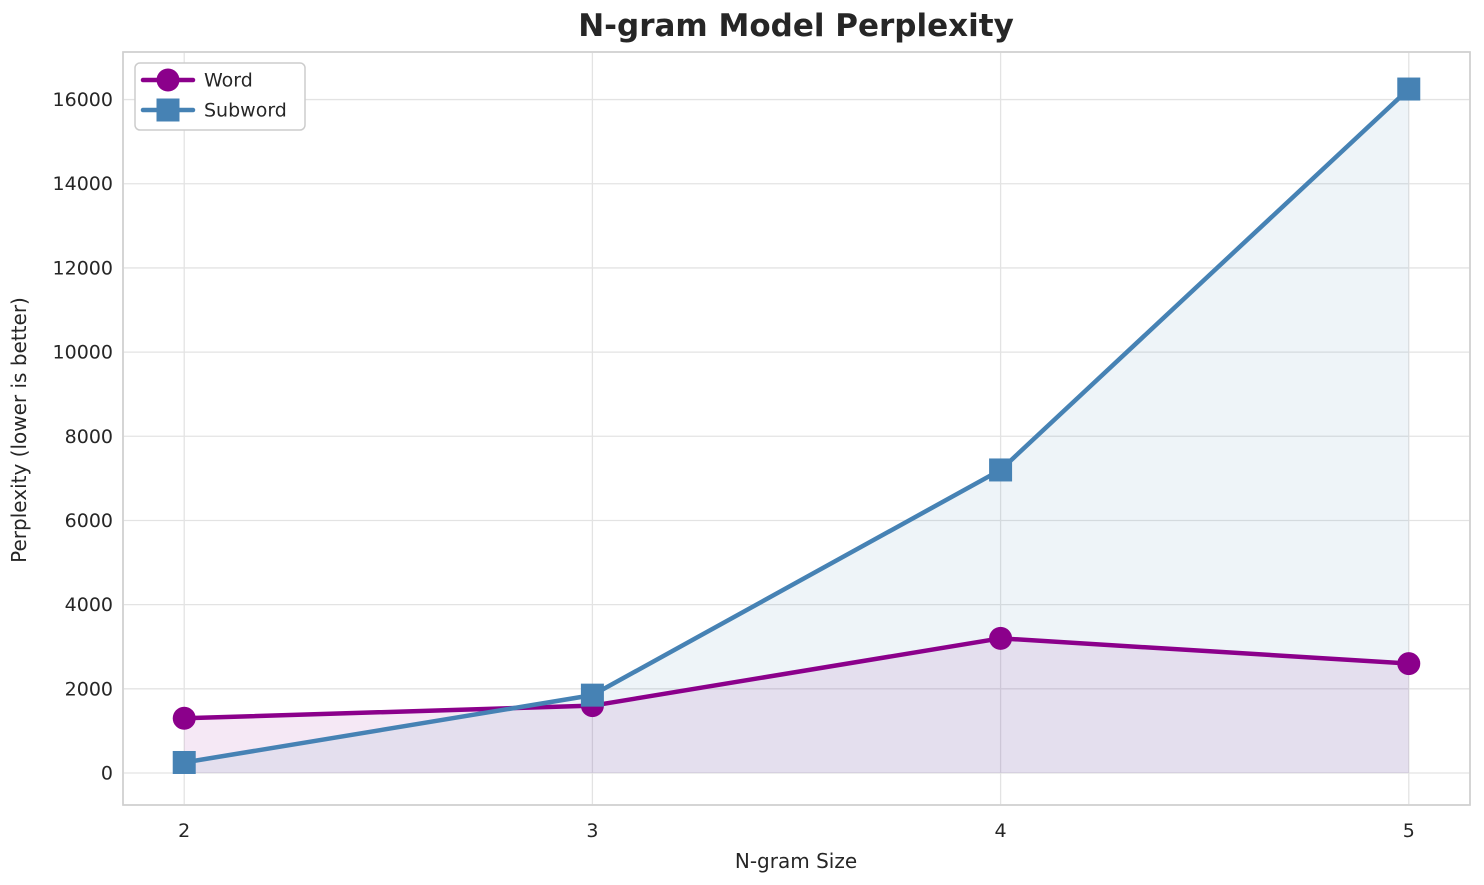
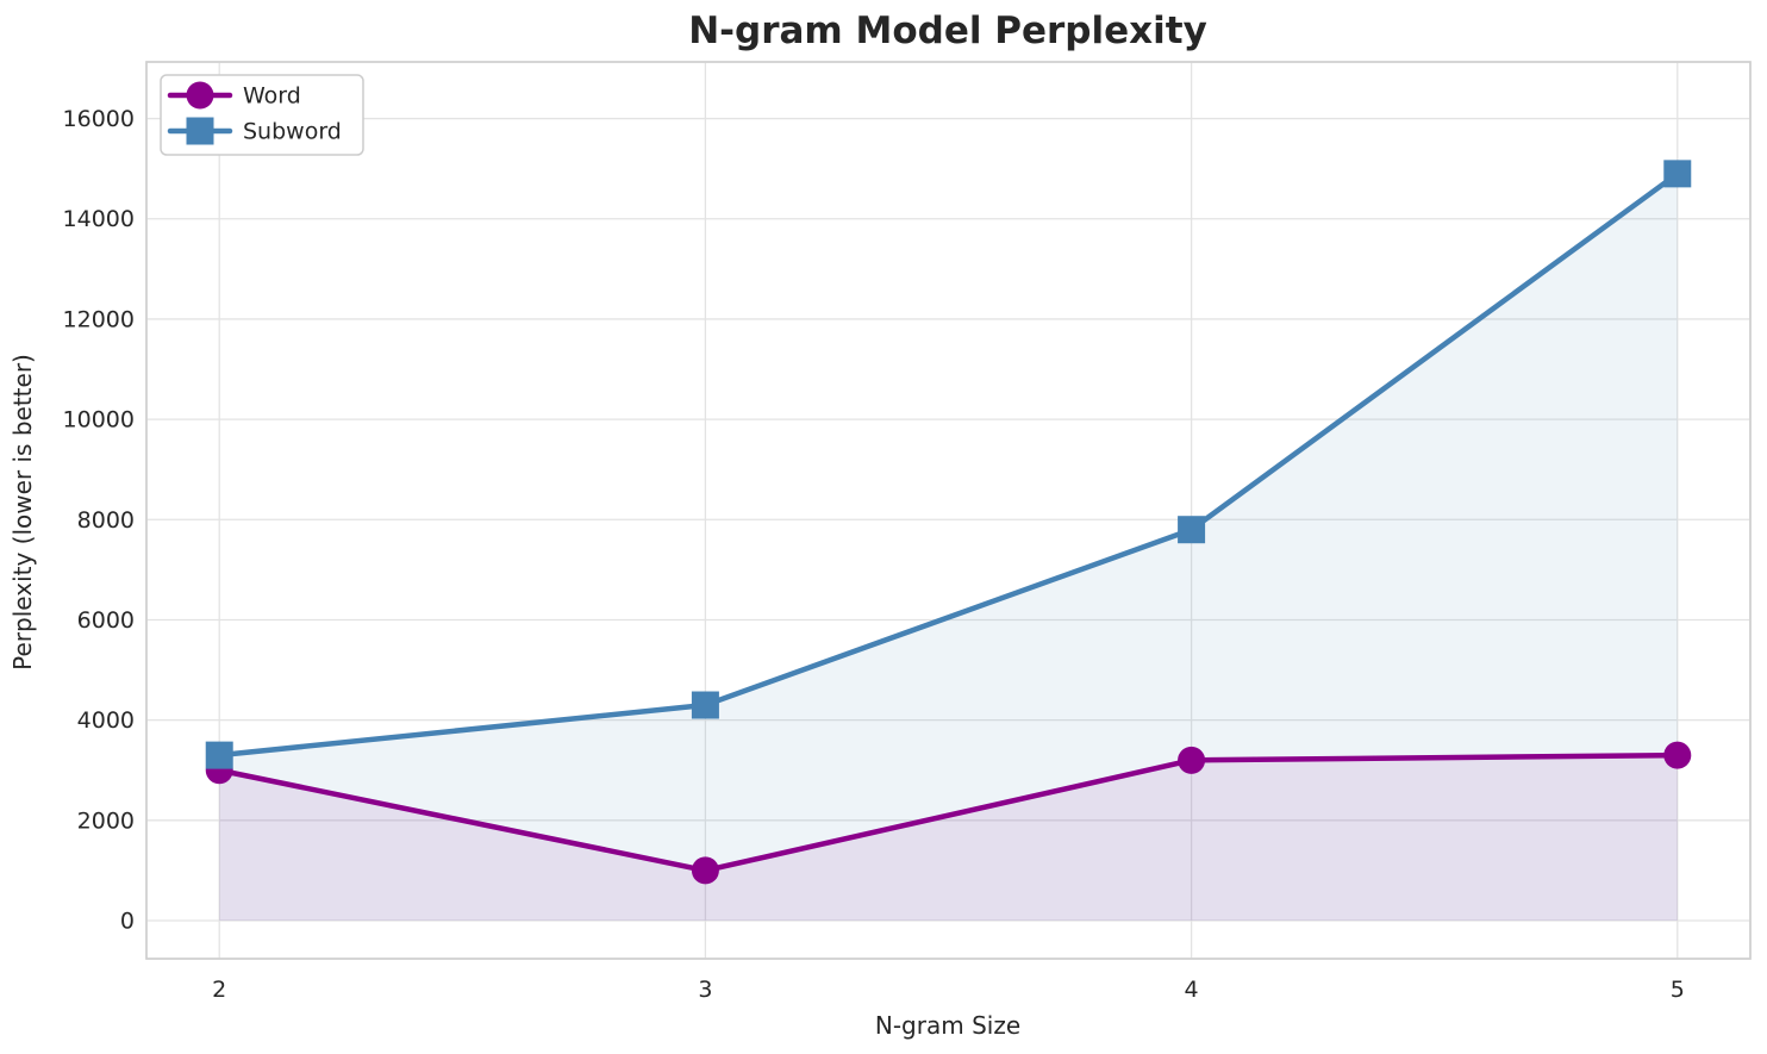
Word/2: 1300 -> 3000
Subword/2: 200 -> 3300
Word/3: 1600 -> 1000
Subword/3: 1800 -> 4300
Subword/4: 7200 -> 7800
Word/5: 2600 -> 3300
Subword/5: 16200 -> 14900
